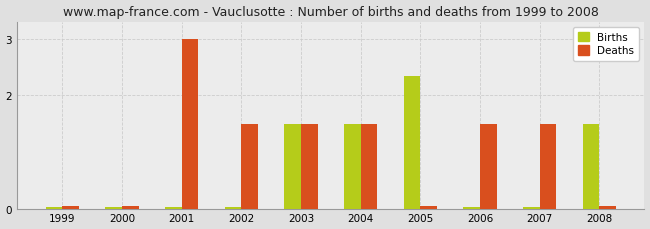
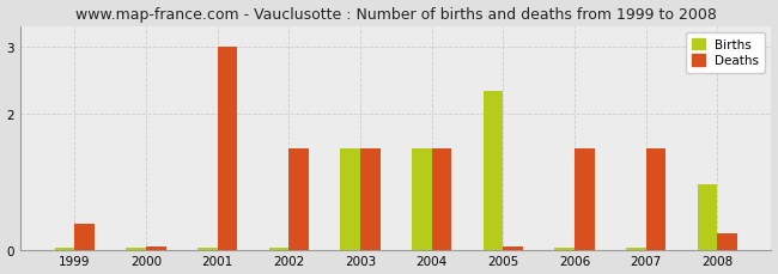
Deaths/1999: 0.05 -> 0.38
Births/2008: 1.50 -> 0.96
Deaths/2008: 0.05 -> 0.24
